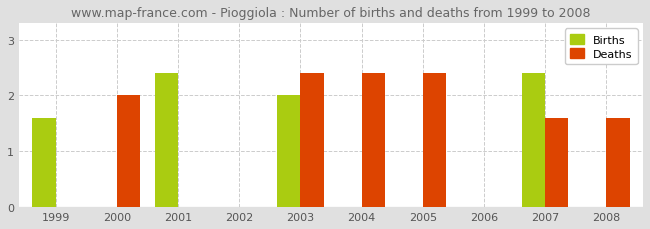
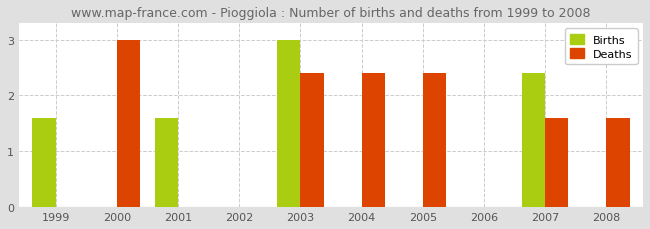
Deaths/2000: 2.0 -> 3.0
Births/2001: 2.4 -> 1.6
Births/2003: 2.0 -> 3.0
